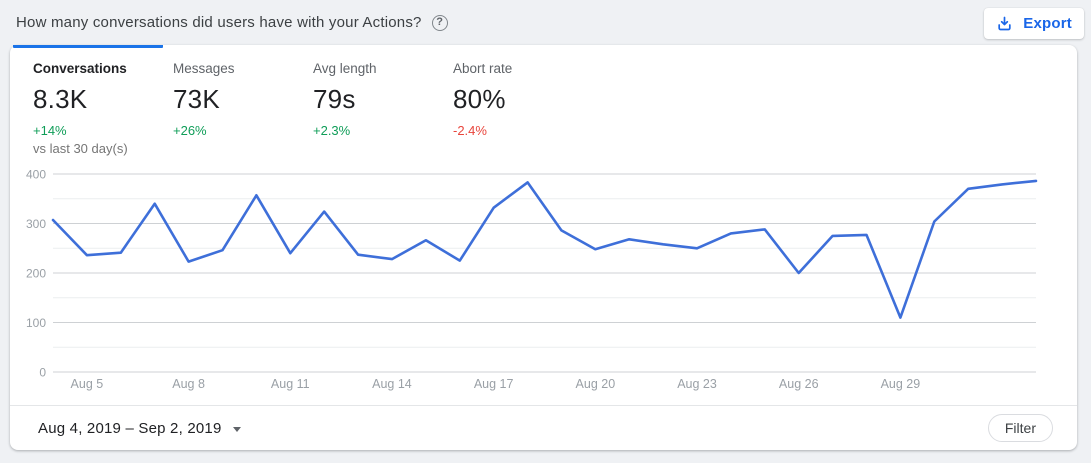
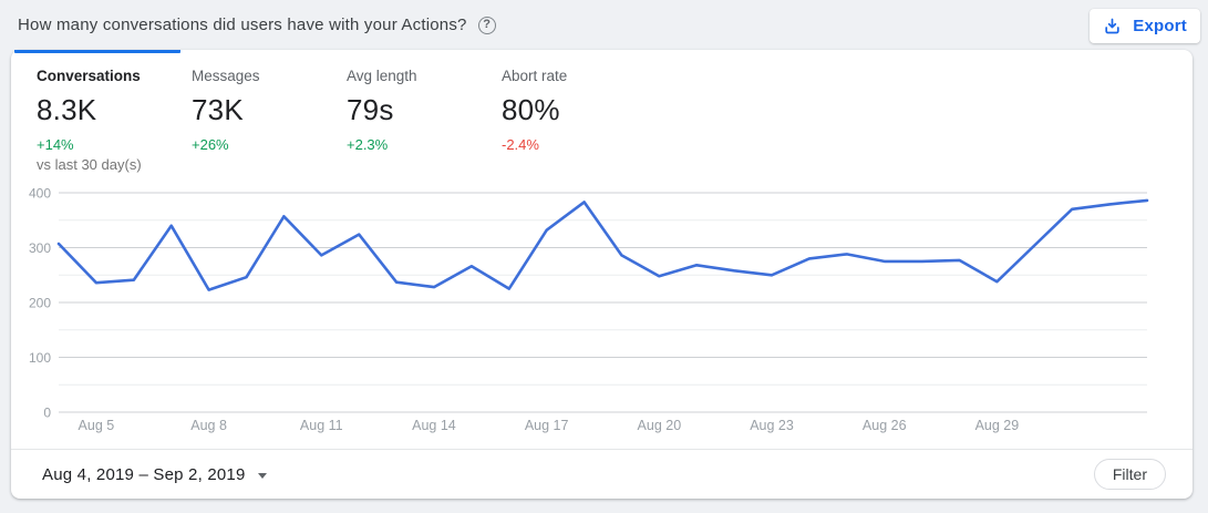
Aug 11: 240 -> 290
Aug 26: 200 -> 280
Aug 29: 110 -> 240
